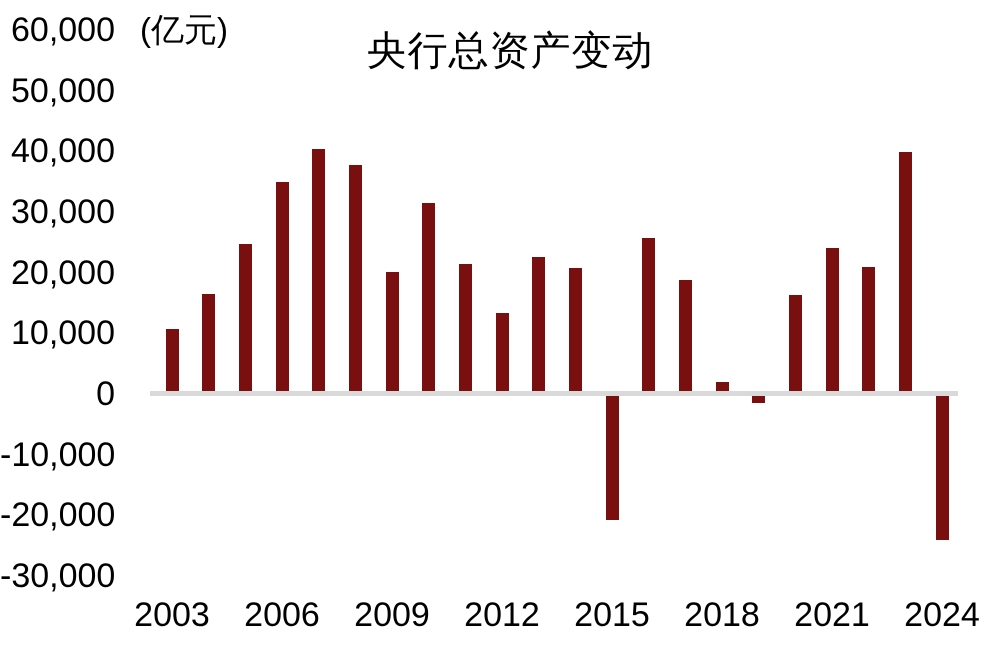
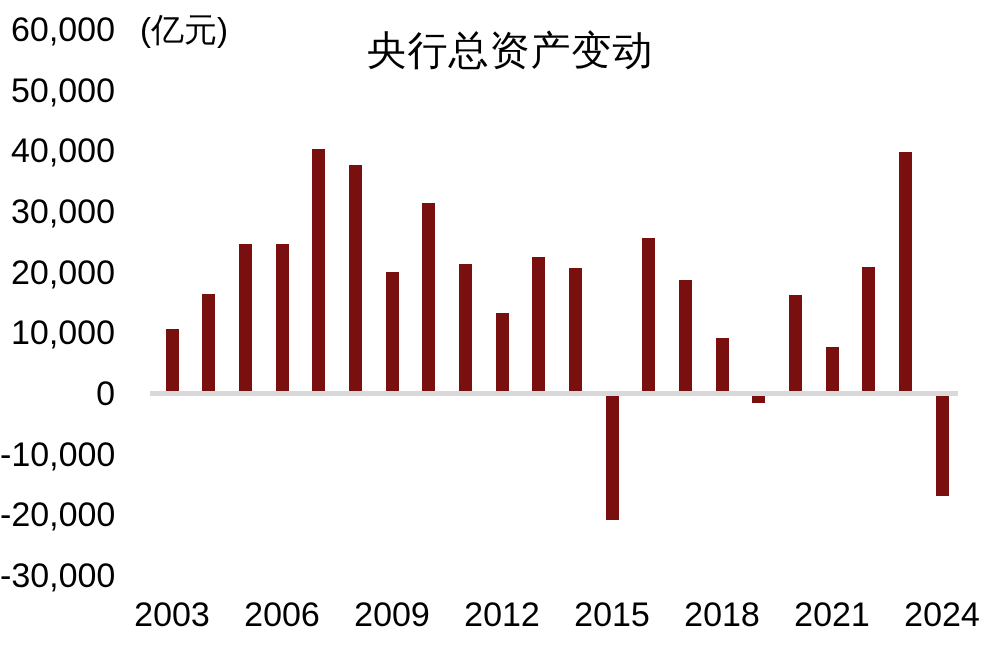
2006: 35000 -> 25000
2018: 2000 -> 9000
2021: 24000 -> 8000
2024: -24000 -> -17000
